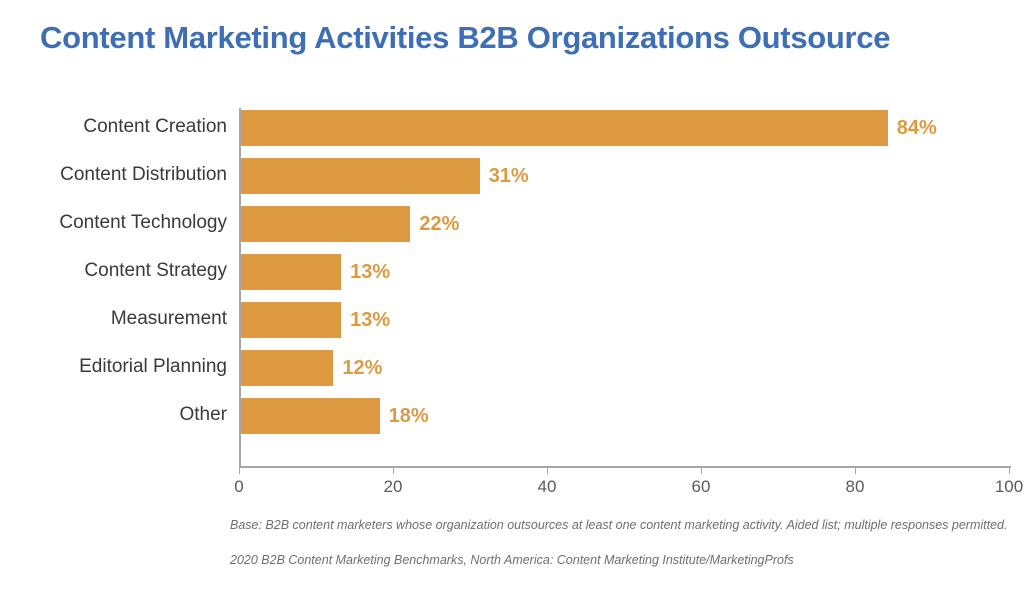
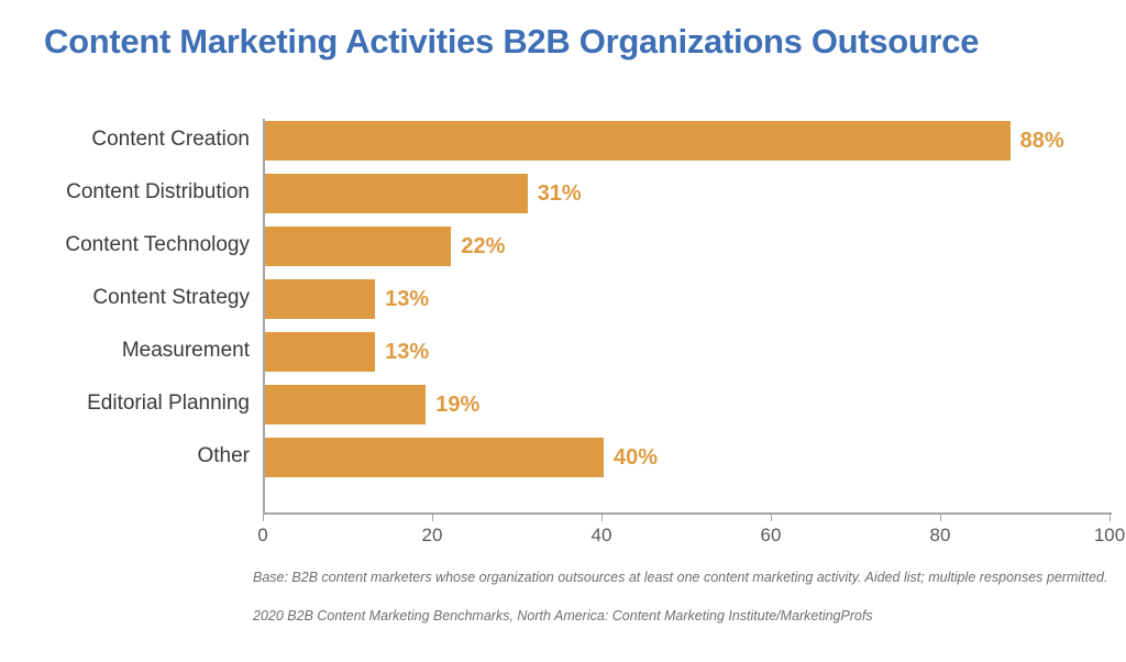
Content Creation: 84% -> 88%
Editorial Planning: 12% -> 19%
Other: 18% -> 40%
